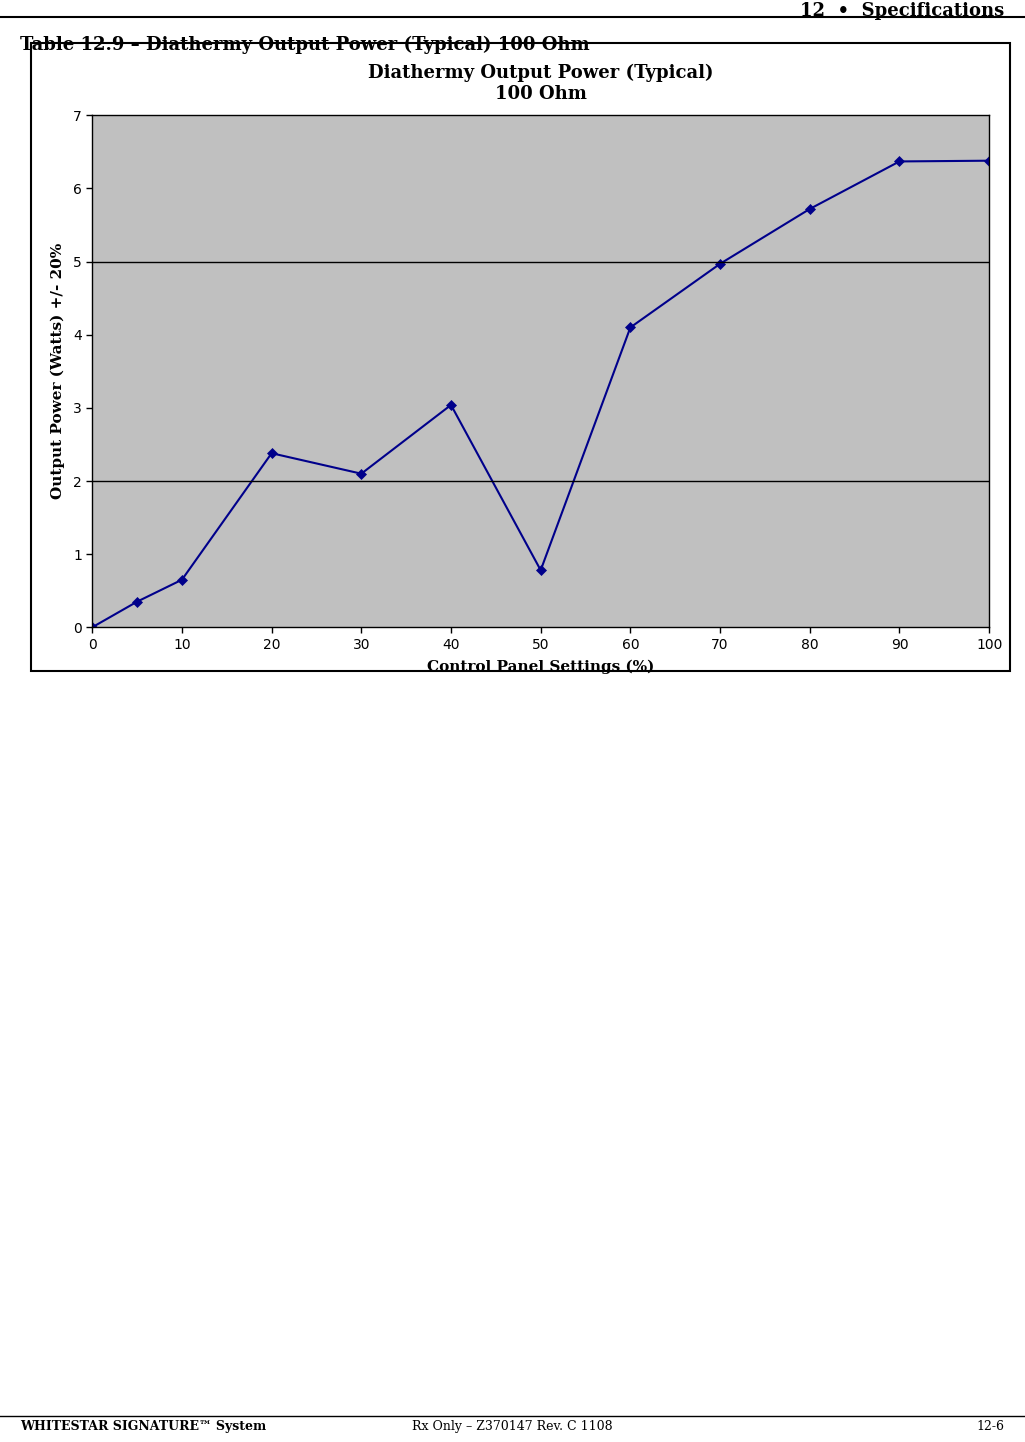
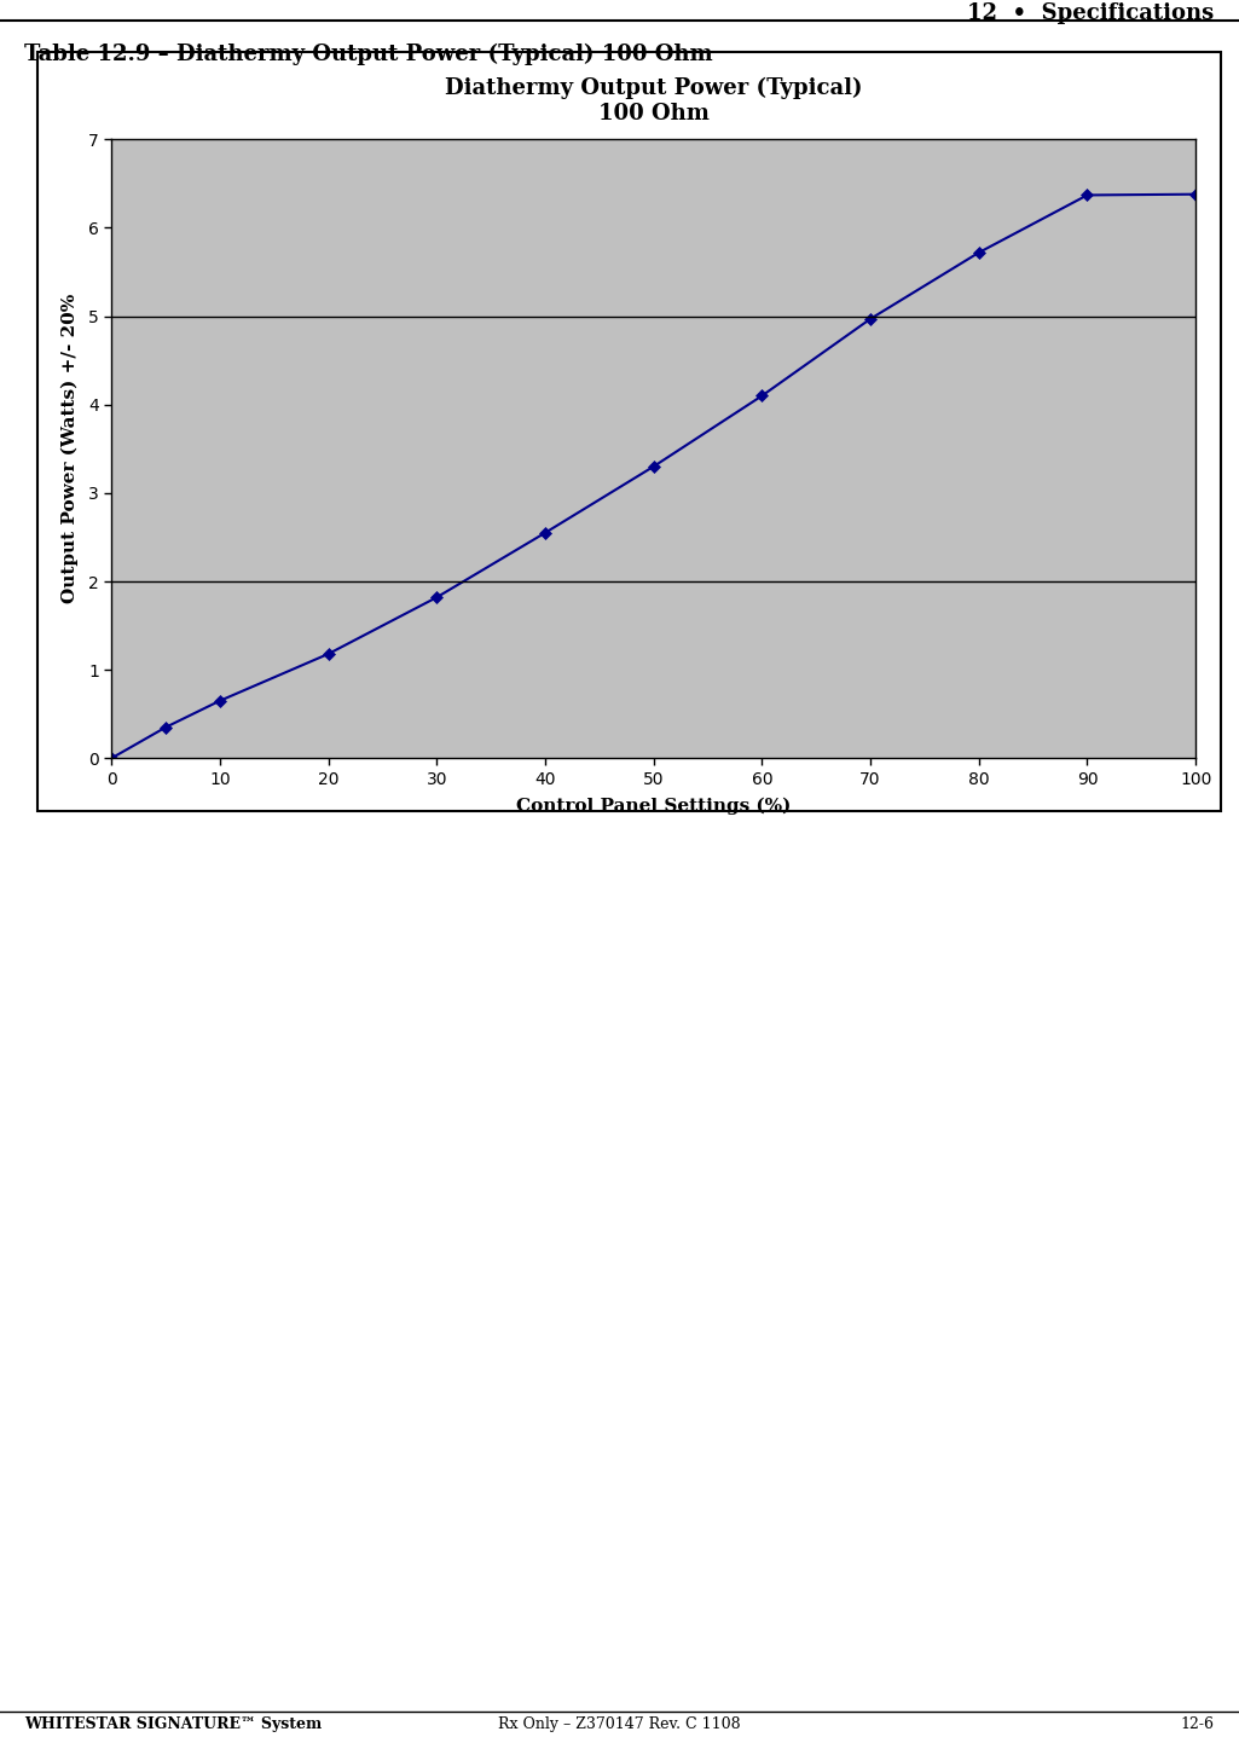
20: 2.38 -> 1.18
30: 2.10 -> 1.82
40: 3.04 -> 2.55
50: 0.78 -> 3.30
